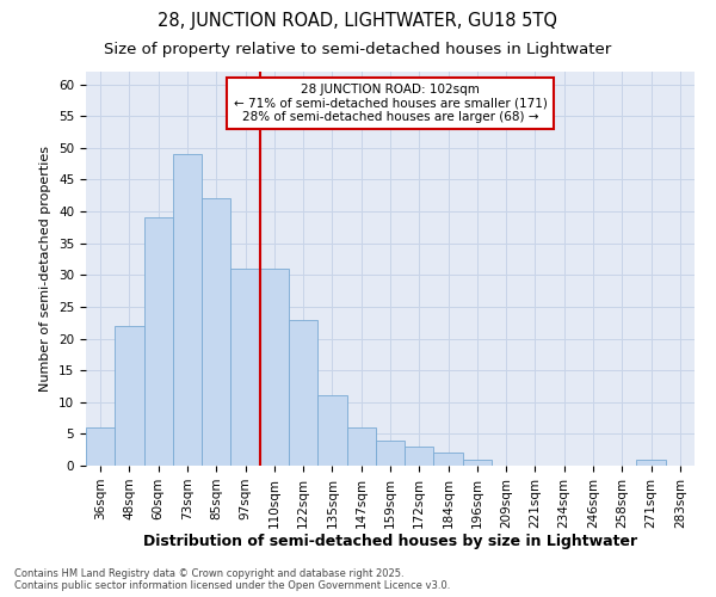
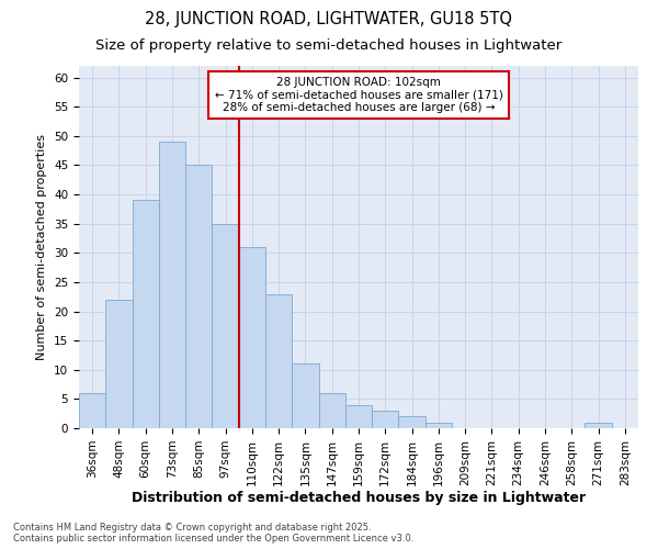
85sqm: 42 -> 45
97sqm: 31 -> 35
